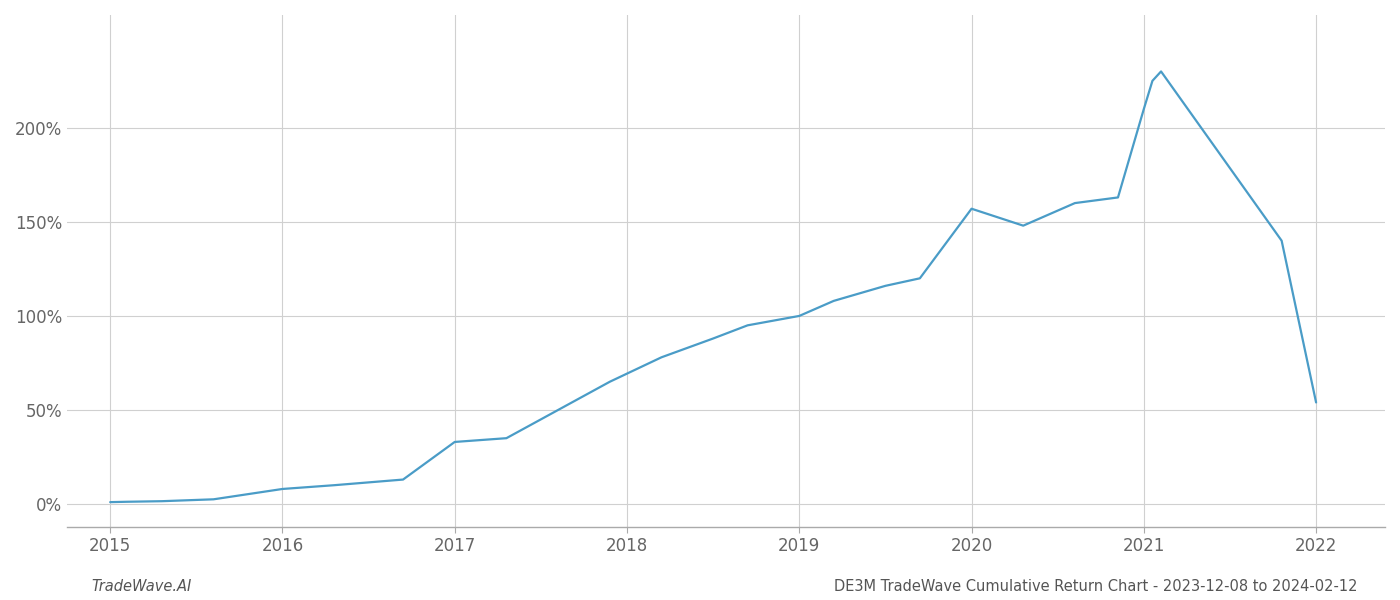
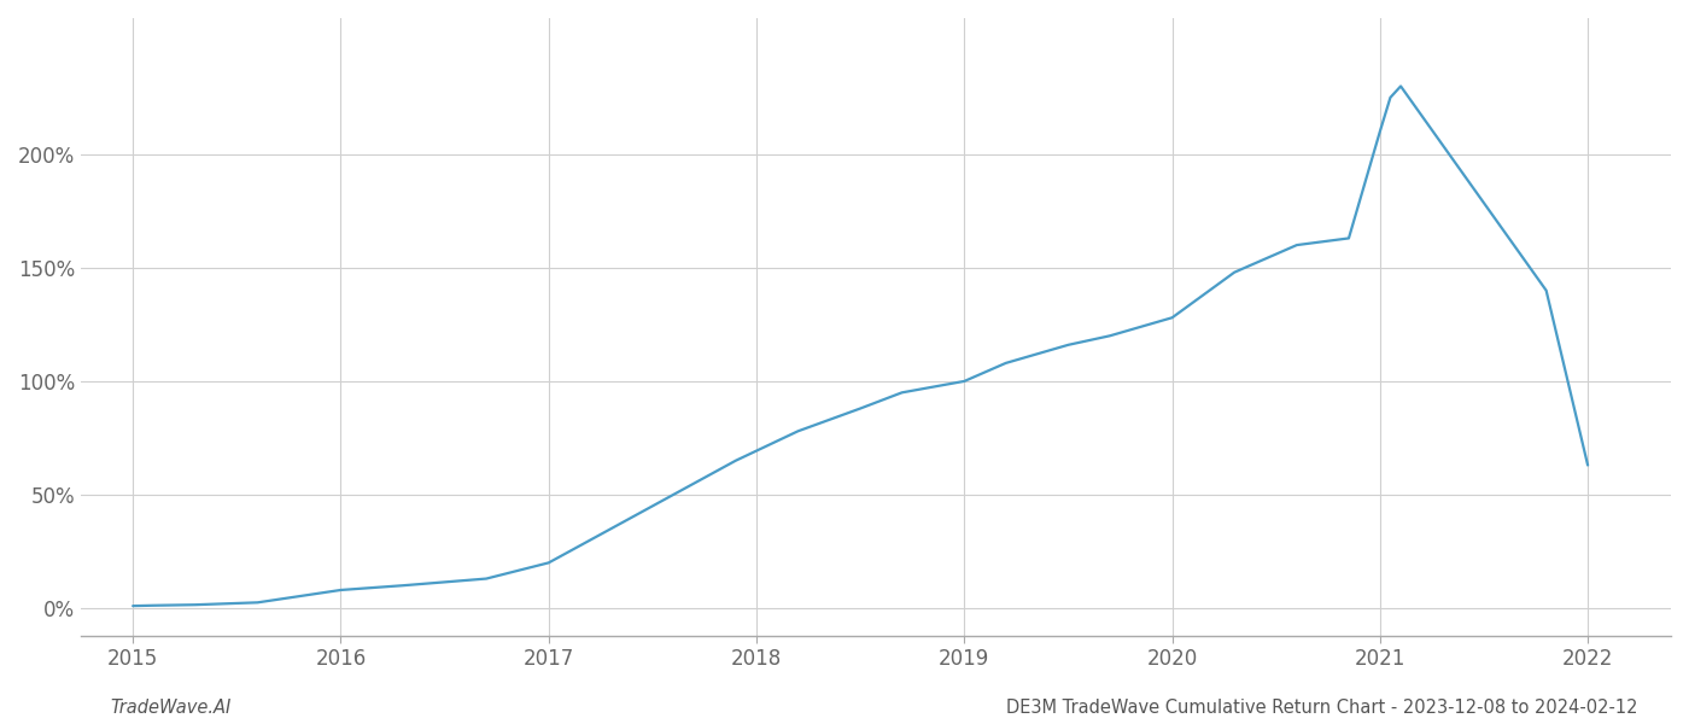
2017: 33% -> 20%
2020: 157% -> 128%
2022: 54% -> 63%
